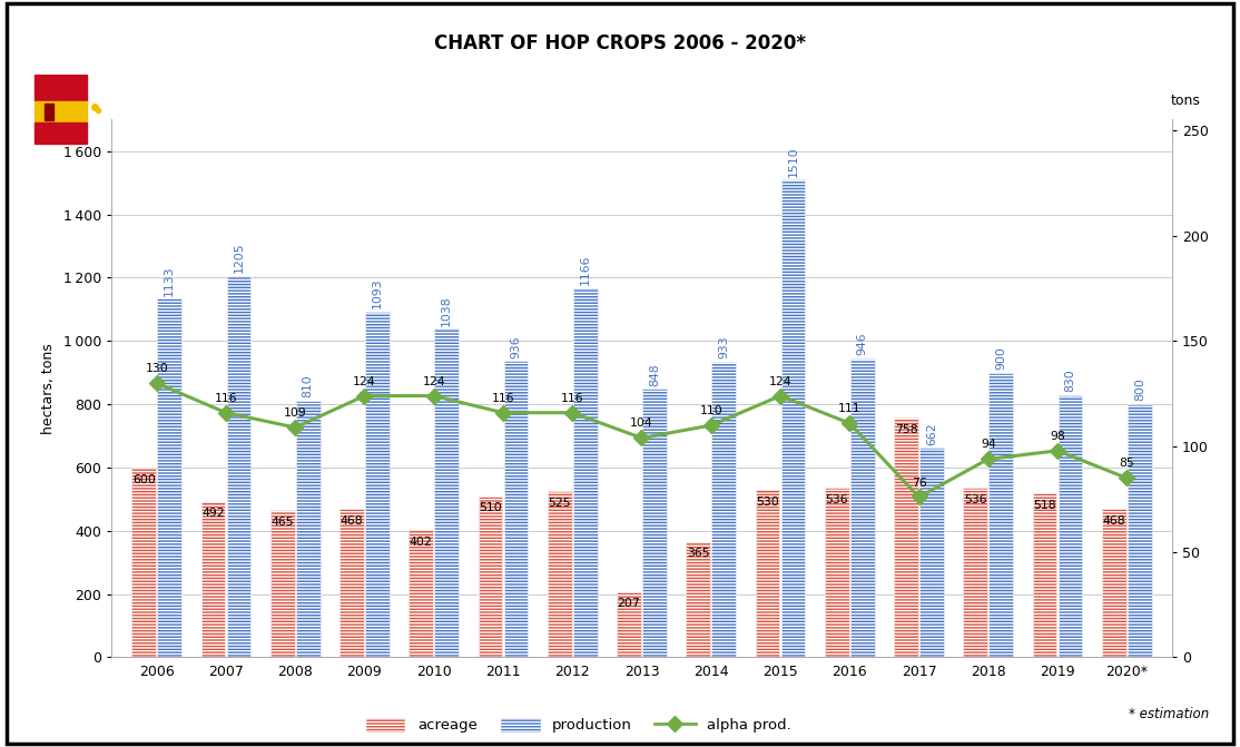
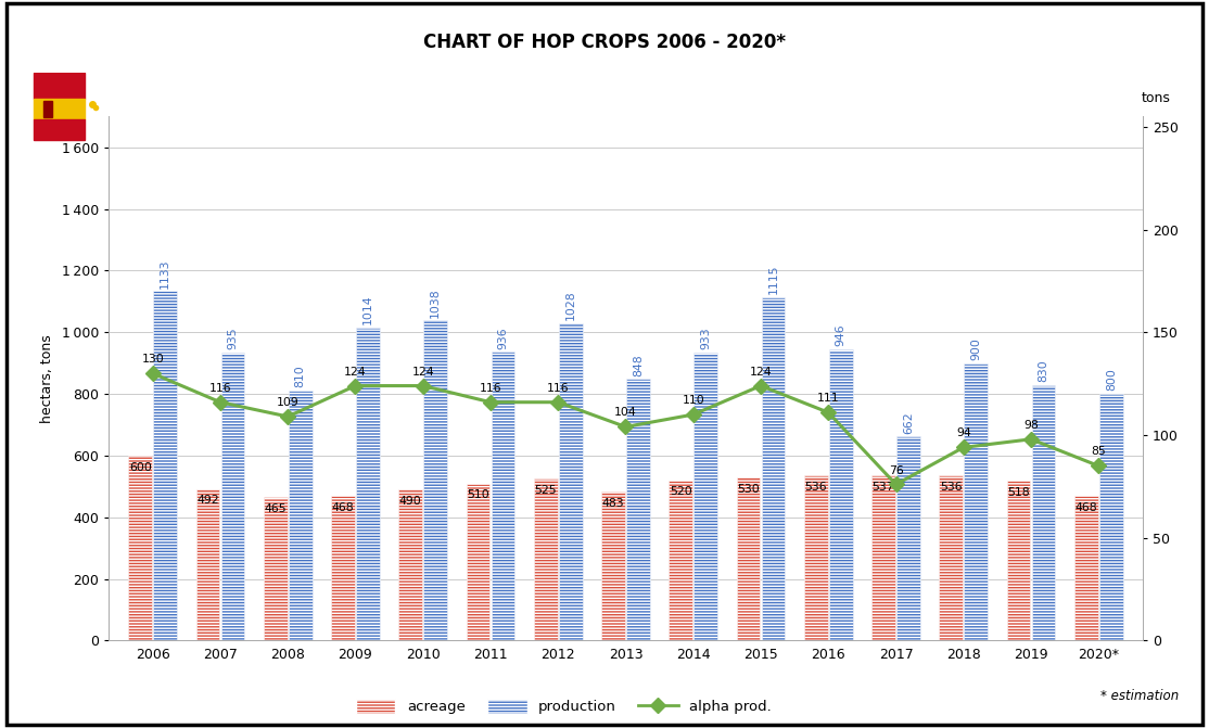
production/2007: 1205 -> 935
production/2009: 1093 -> 1014
acreage/2010: 402 -> 490
production/2012: 1166 -> 1028
acreage/2013: 207 -> 483
acreage/2014: 365 -> 520
production/2015: 1510 -> 1115
acreage/2017: 758 -> 537
